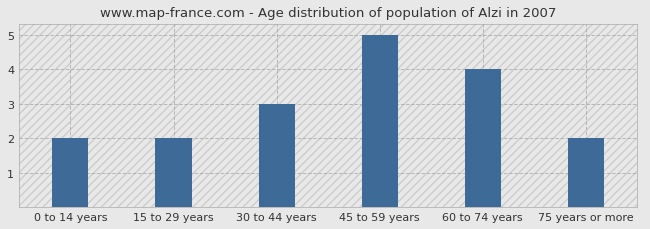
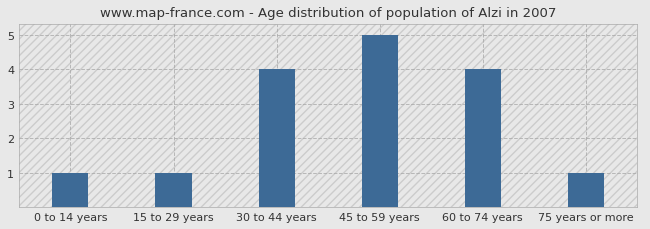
0 to 14 years: 2 -> 1
15 to 29 years: 2 -> 1
30 to 44 years: 3 -> 4
75 years or more: 2 -> 1
